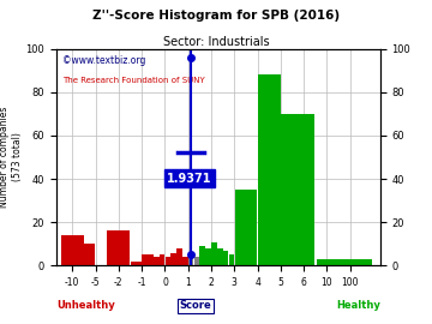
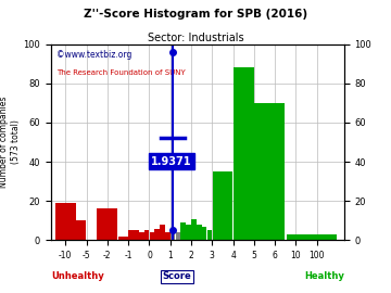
-10: 14 -> 19
